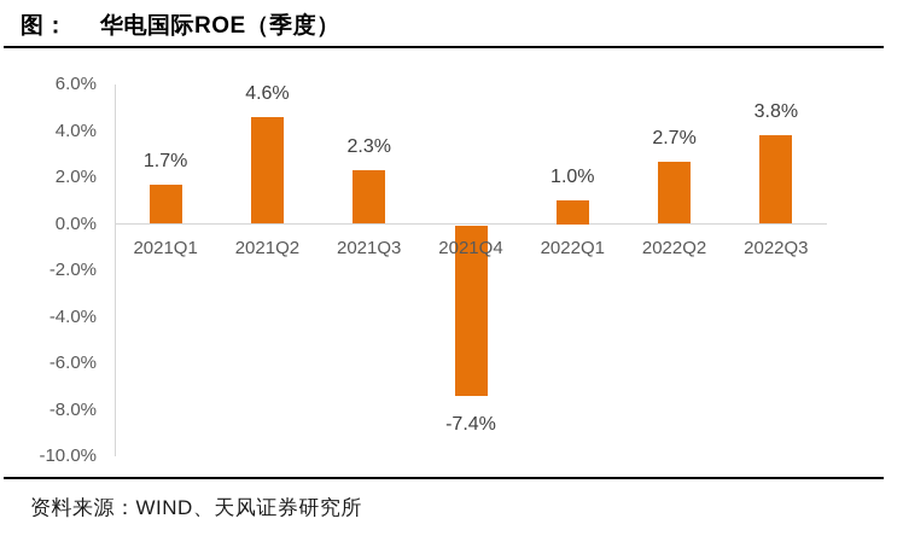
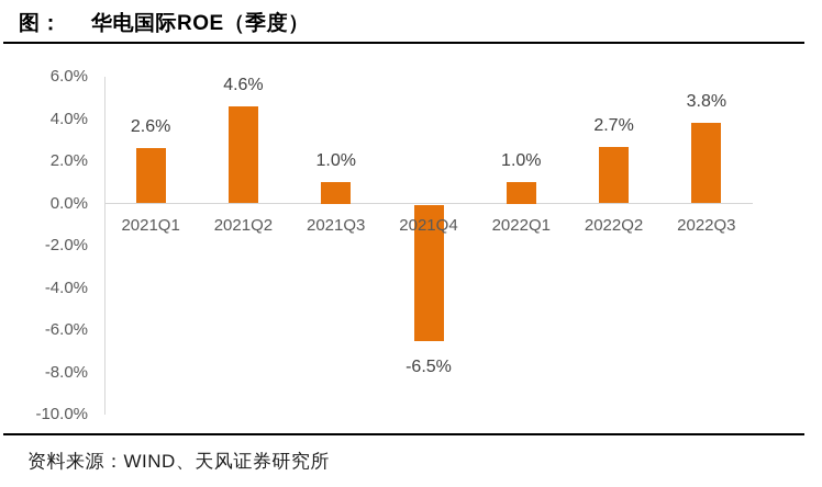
2021Q1: 1.7% -> 2.6%
2021Q3: 2.3% -> 1.0%
2021Q4: -7.4% -> -6.5%
